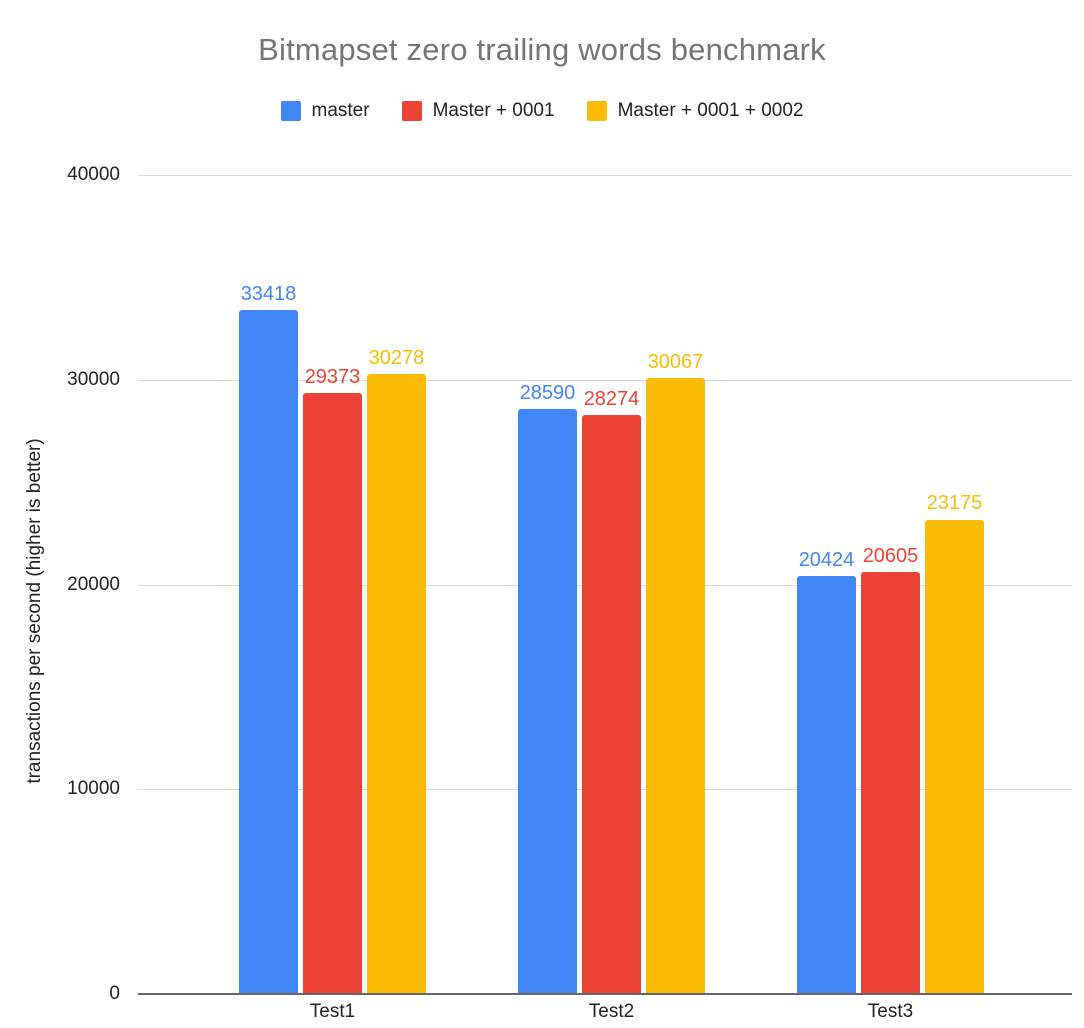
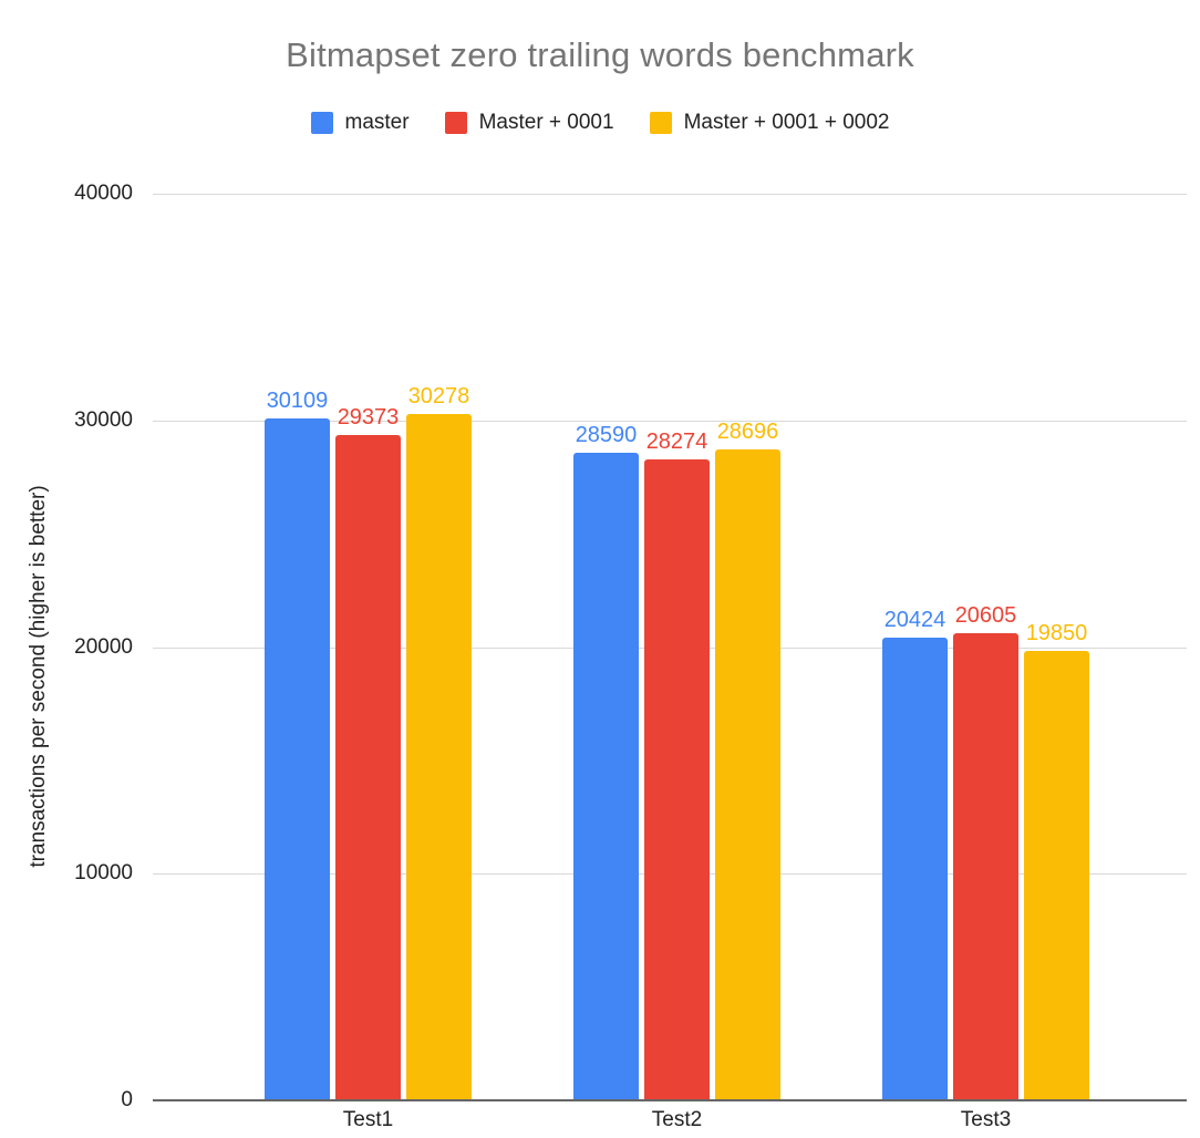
master/Test1: 33418 -> 30109
Master + 0001 + 0002/Test2: 30067 -> 28696
Master + 0001 + 0002/Test3: 23175 -> 19850
